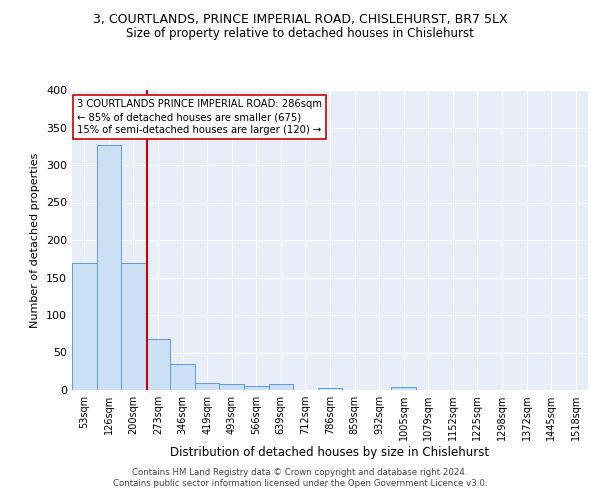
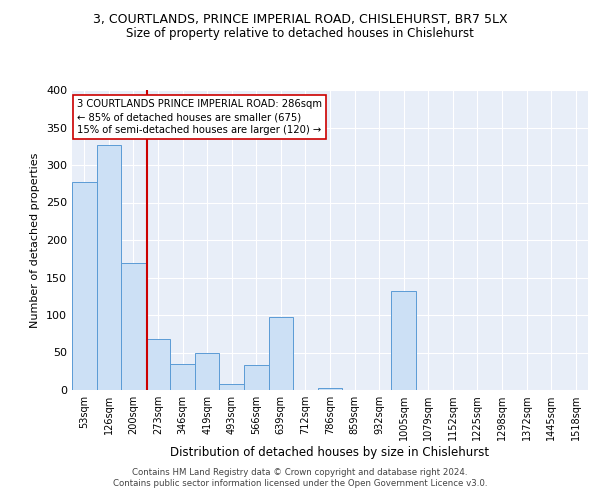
53sqm: 170 -> 278
419sqm: 10 -> 50
566sqm: 5 -> 34
639sqm: 8 -> 98
1005sqm: 4 -> 132
